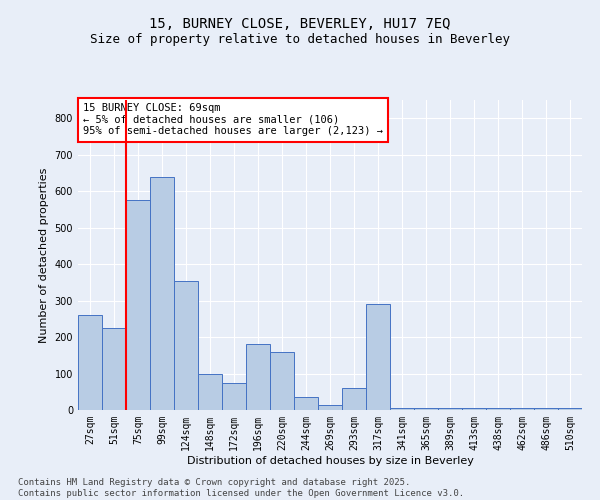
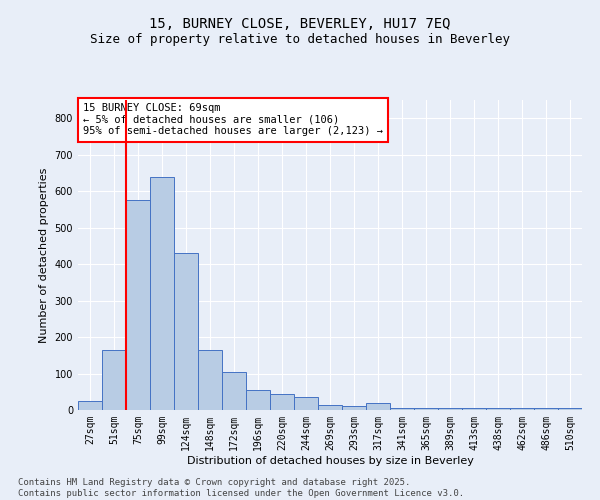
27sqm: 260 -> 25
51sqm: 225 -> 165
124sqm: 355 -> 430
148sqm: 100 -> 165
172sqm: 75 -> 105
196sqm: 180 -> 55
220sqm: 160 -> 45
293sqm: 60 -> 10
317sqm: 290 -> 20
